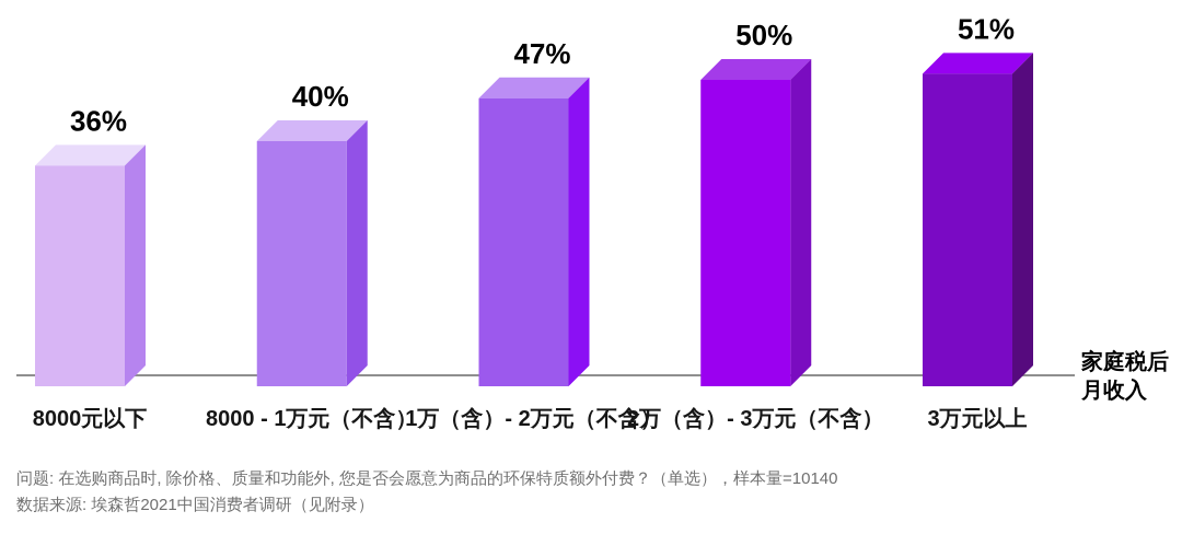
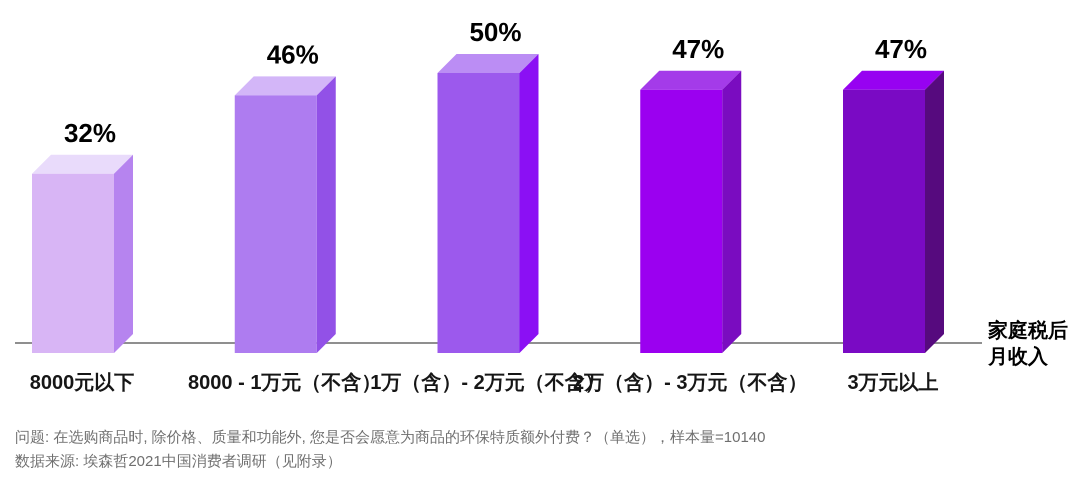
8000元以下: 36% -> 32%
8000 - 1万元（不含）: 40% -> 46%
1万（含）- 2万元（不含）: 47% -> 50%
2万（含）- 3万元（不含）: 50% -> 47%
3万元以上: 51% -> 47%
